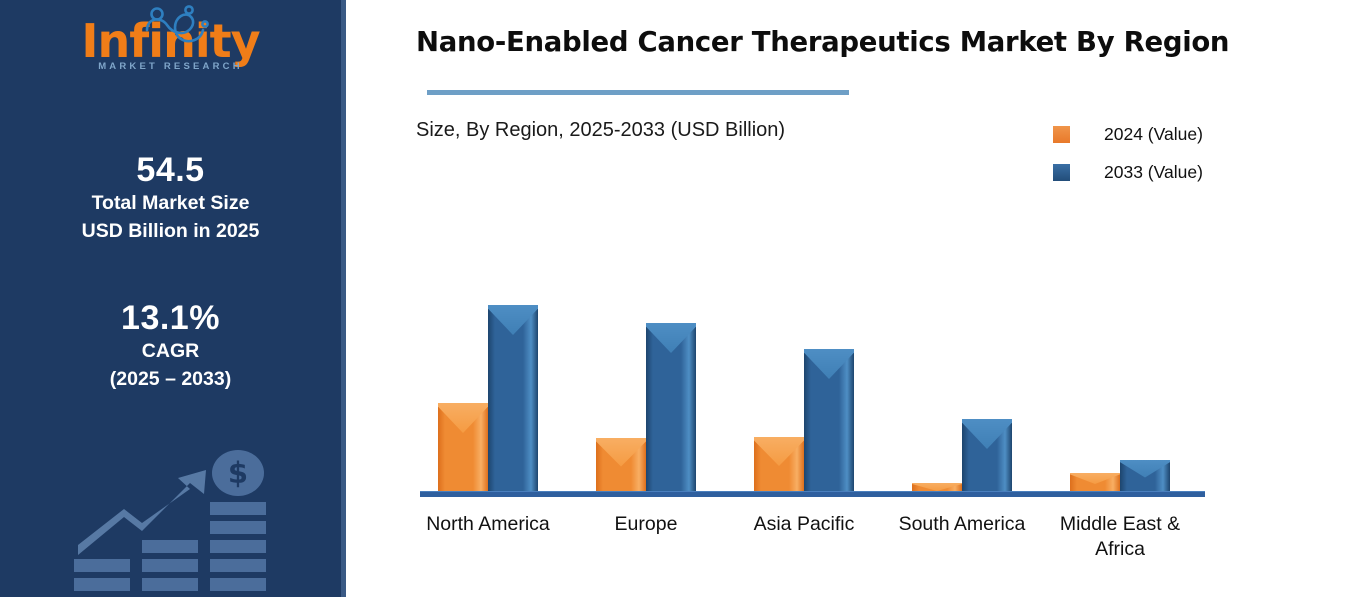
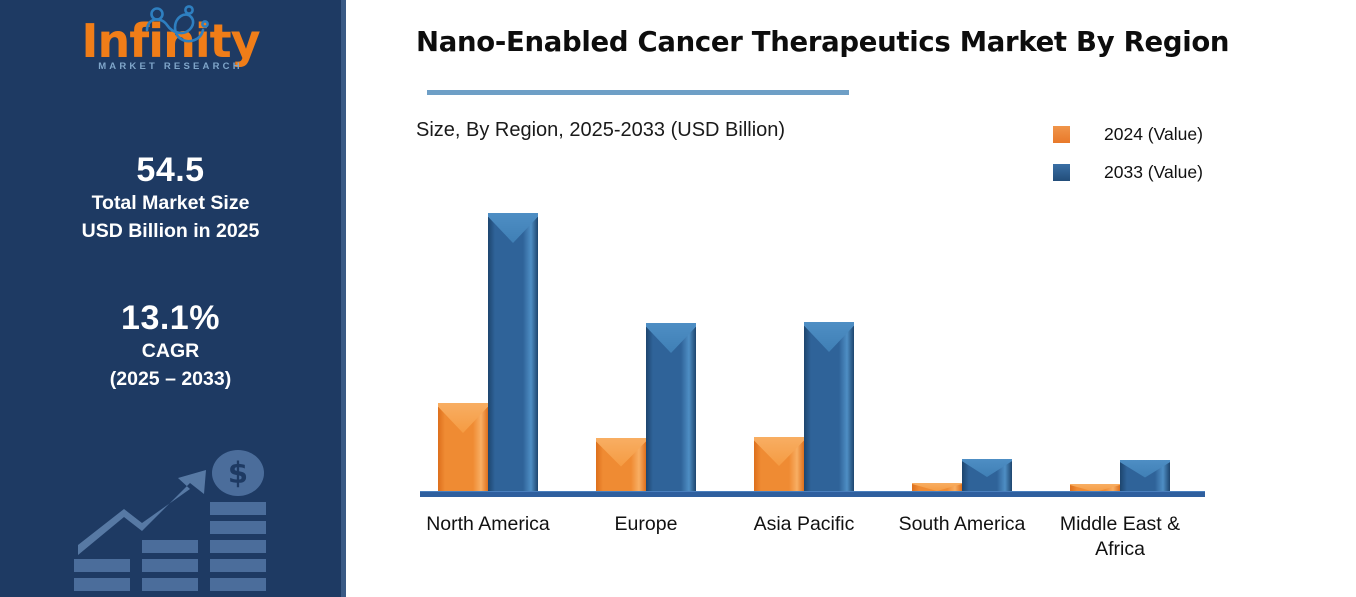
2033 (Value)/North America: 39.7 -> 59.0
2033 (Value)/Asia Pacific: 30.6 -> 36.2
2033 (Value)/South America: 16.0 -> 7.5
2024 (Value)/Middle East & Africa: 4.6 -> 2.3
